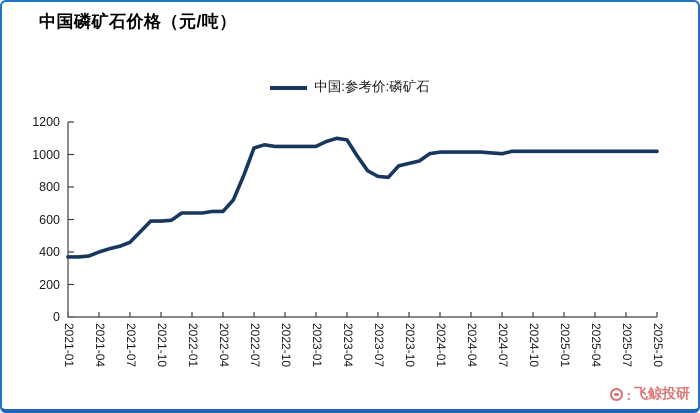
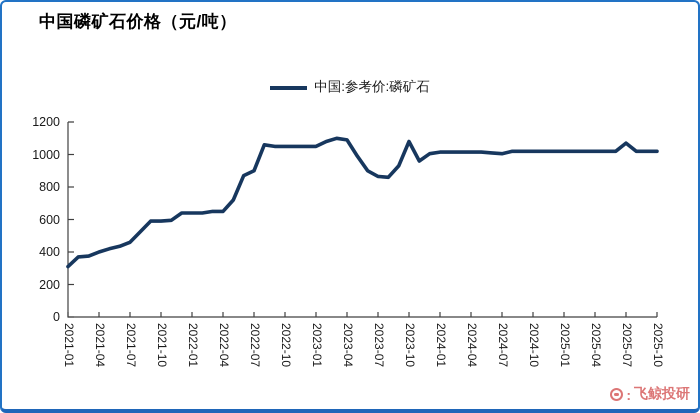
2021-01: 370 -> 310
2022-07: 1040 -> 900
2023-10: 940 -> 1080
2025-07: 1020 -> 1070
